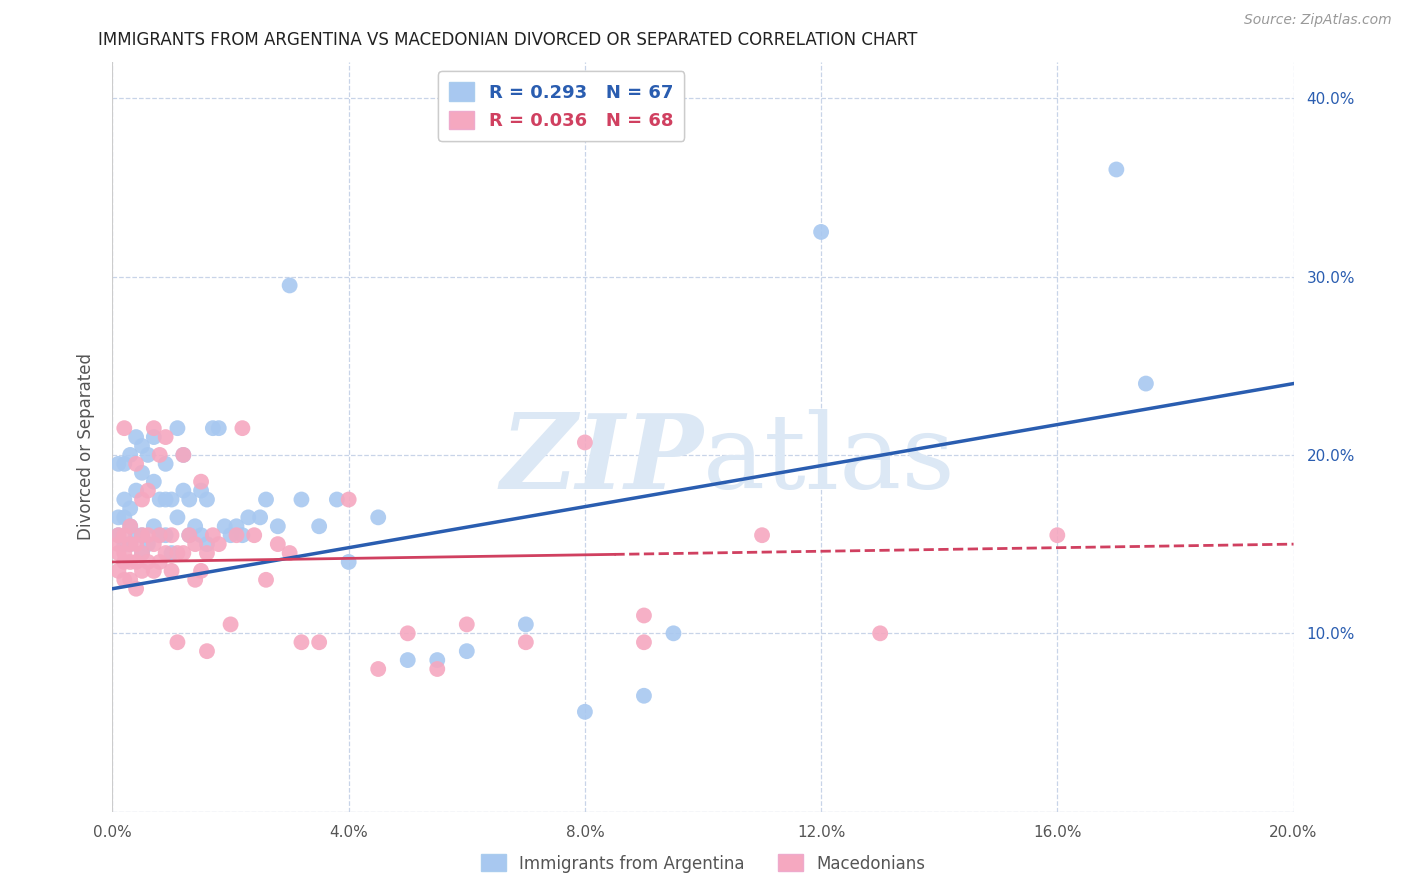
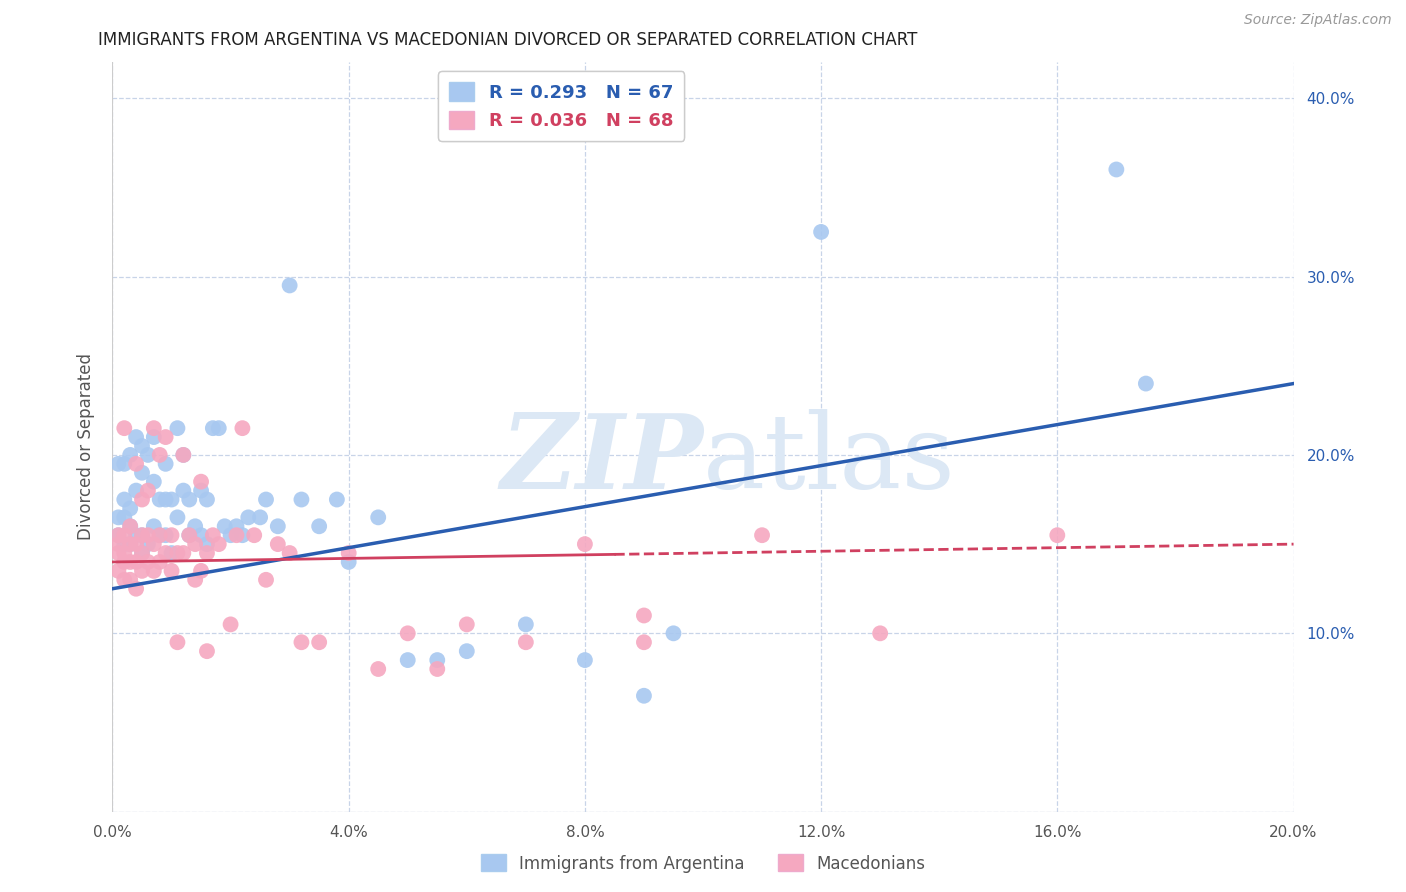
Macedonians/4.0%: 17.5% -> 14.5%
Immigrants from Argentina/8.0%: 5.6% -> 8.5%
Macedonians/8.0%: 20.7% -> 15.0%
